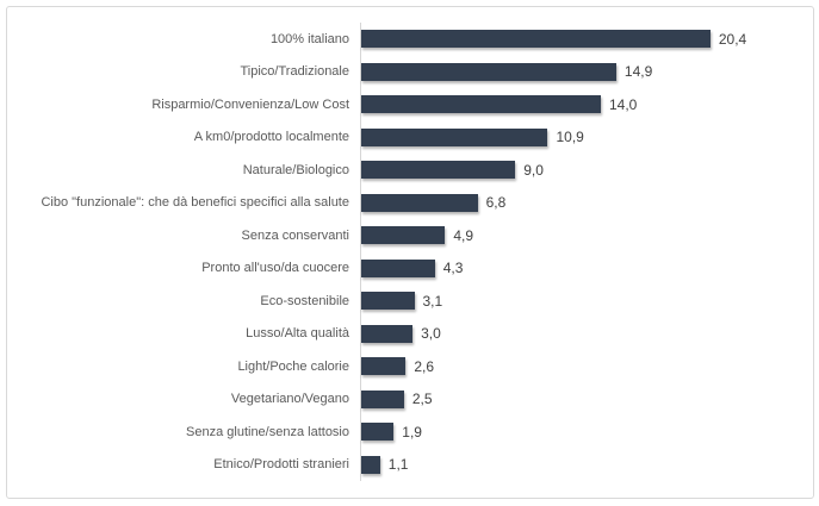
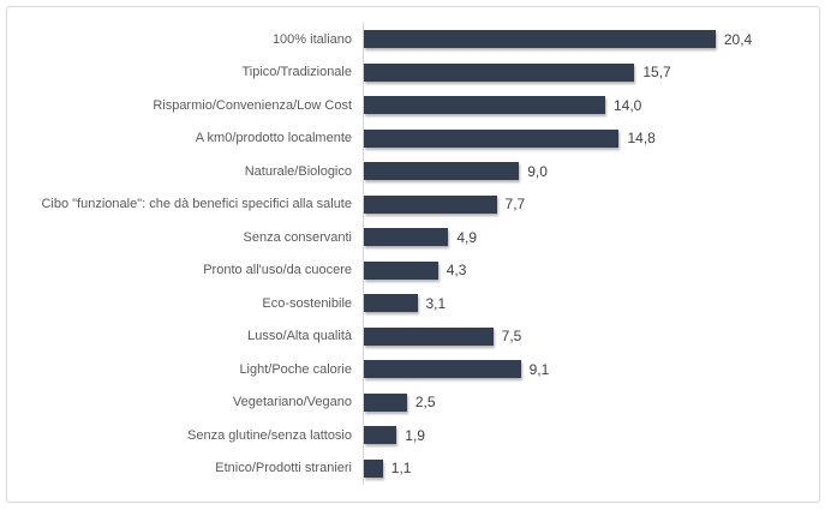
Tipico/Tradizionale: 14,9 -> 15,7
A km0/prodotto localmente: 10,9 -> 14,8
Cibo "funzionale": che dà benefici specifici alla salute: 6,8 -> 7,7
Lusso/Alta qualità: 3,0 -> 7,5
Light/Poche calorie: 2,6 -> 9,1
